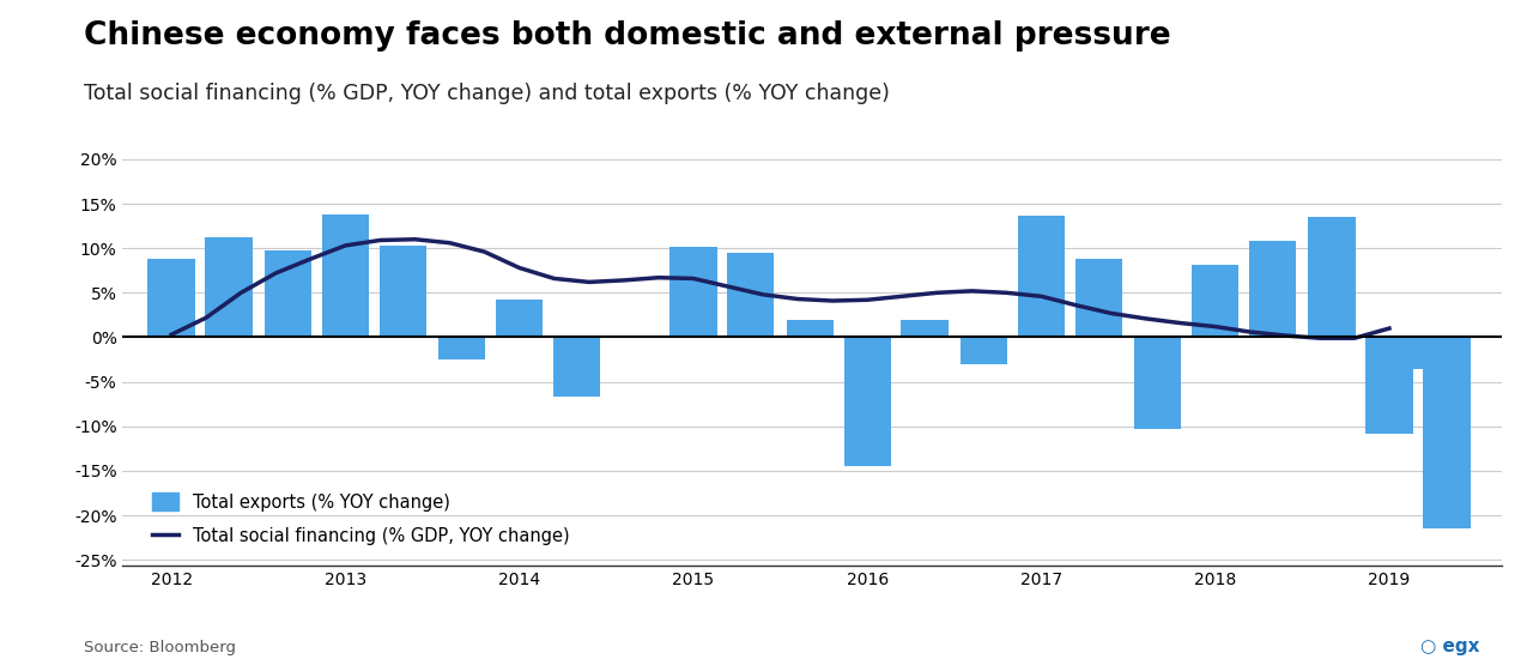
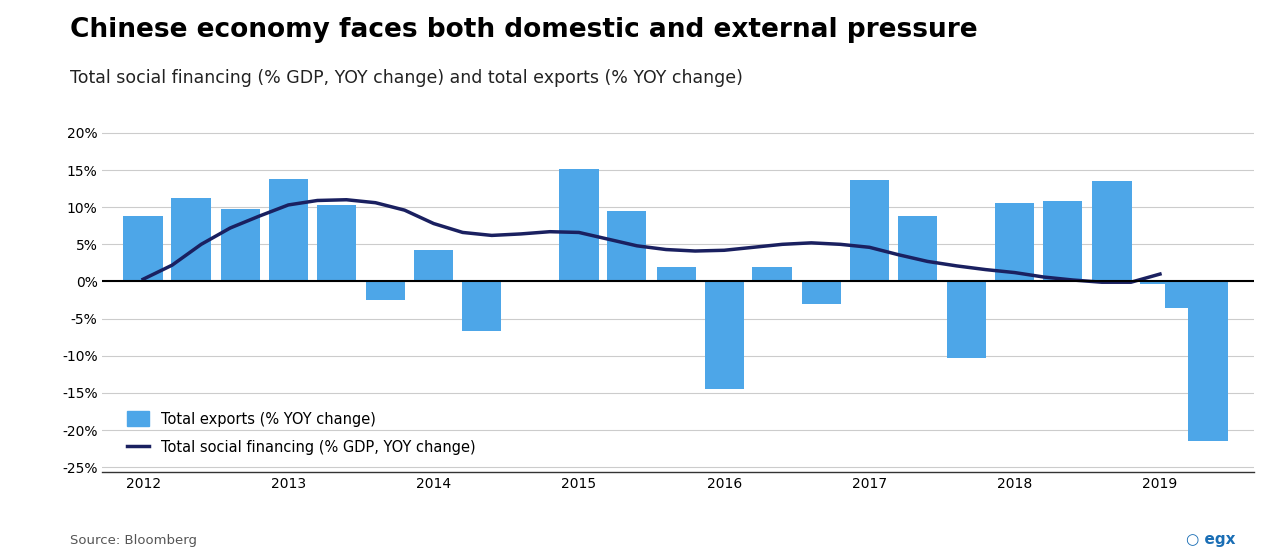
Total exports (% YOY change)/2015: 10.2% -> 15.2%
Total exports (% YOY change)/2018: 8.2% -> 10.6%
Total exports (% YOY change)/2019: -10.8% -> -0.4%
